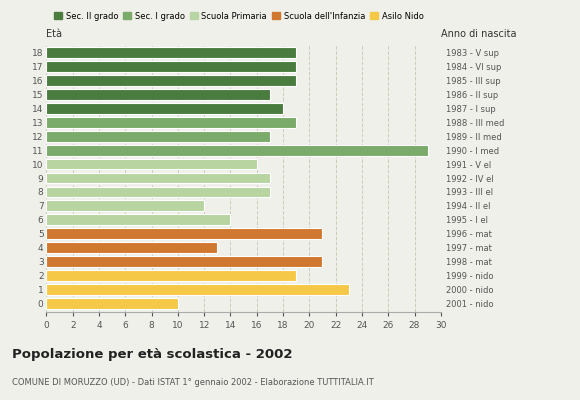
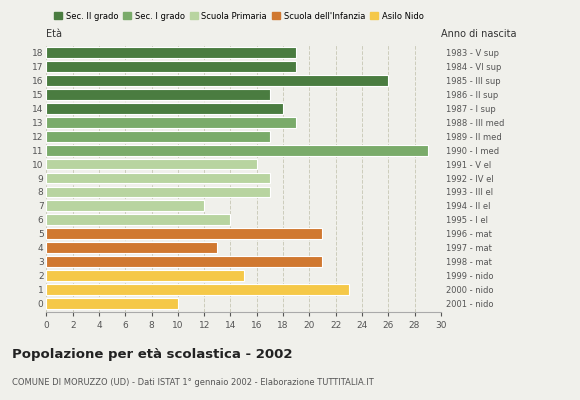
16: 19 -> 26
2: 19 -> 15
